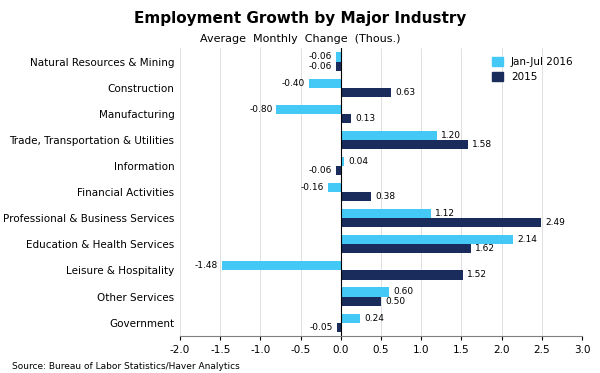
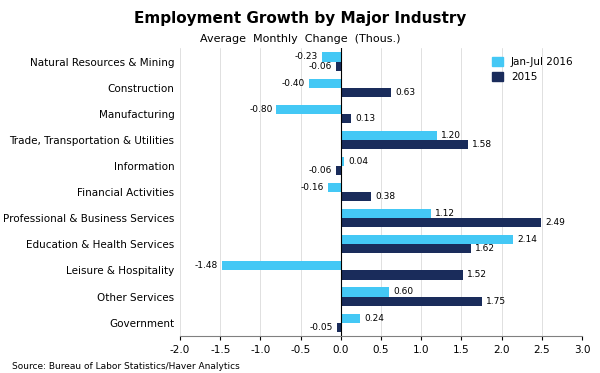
Jan-Jul 2016/Natural Resources & Mining: -0.06 -> -0.23
2015/Other Services: 0.50 -> 1.75
